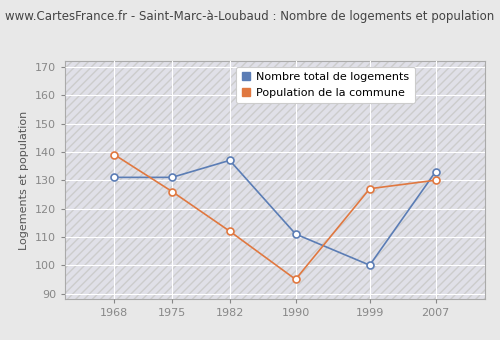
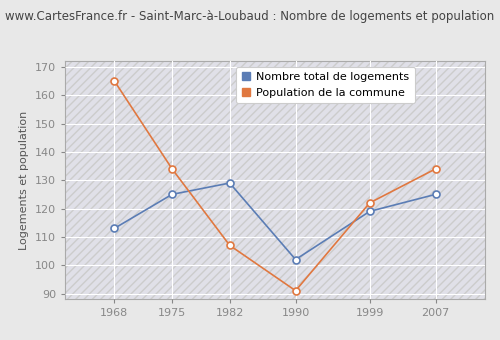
Nombre total de logements/1968: 131 -> 113
Population de la commune/1968: 139 -> 165
Nombre total de logements/1975: 131 -> 125
Population de la commune/1975: 126 -> 134
Nombre total de logements/1982: 137 -> 129
Population de la commune/1982: 112 -> 107
Nombre total de logements/1990: 111 -> 102
Population de la commune/1990: 95 -> 91
Nombre total de logements/1999: 100 -> 119
Population de la commune/1999: 127 -> 122
Nombre total de logements/2007: 133 -> 125
Population de la commune/2007: 130 -> 134
